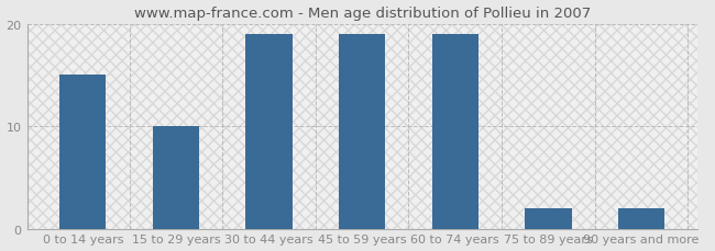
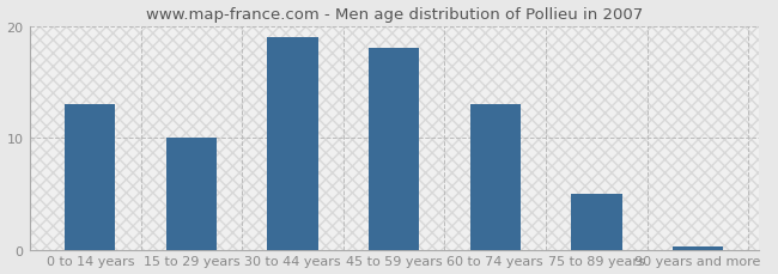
0 to 14 years: 15.0 -> 13.0
45 to 59 years: 19.0 -> 18.0
60 to 74 years: 19.0 -> 13.0
75 to 89 years: 2.0 -> 5.0
90 years and more: 2.0 -> 0.3
